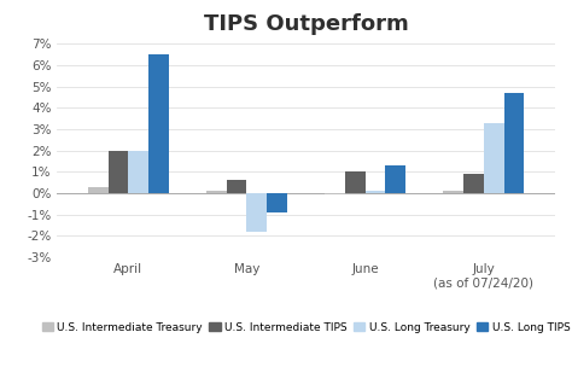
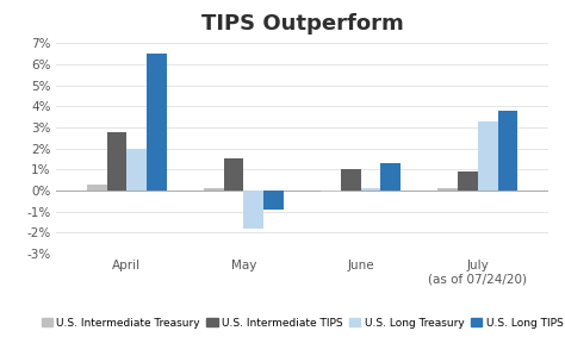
U.S. Intermediate TIPS/April: 2.0% -> 2.8%
U.S. Intermediate TIPS/May: 0.6% -> 1.5%
U.S. Long TIPS/July (as of 07/24/20): 4.7% -> 3.8%
